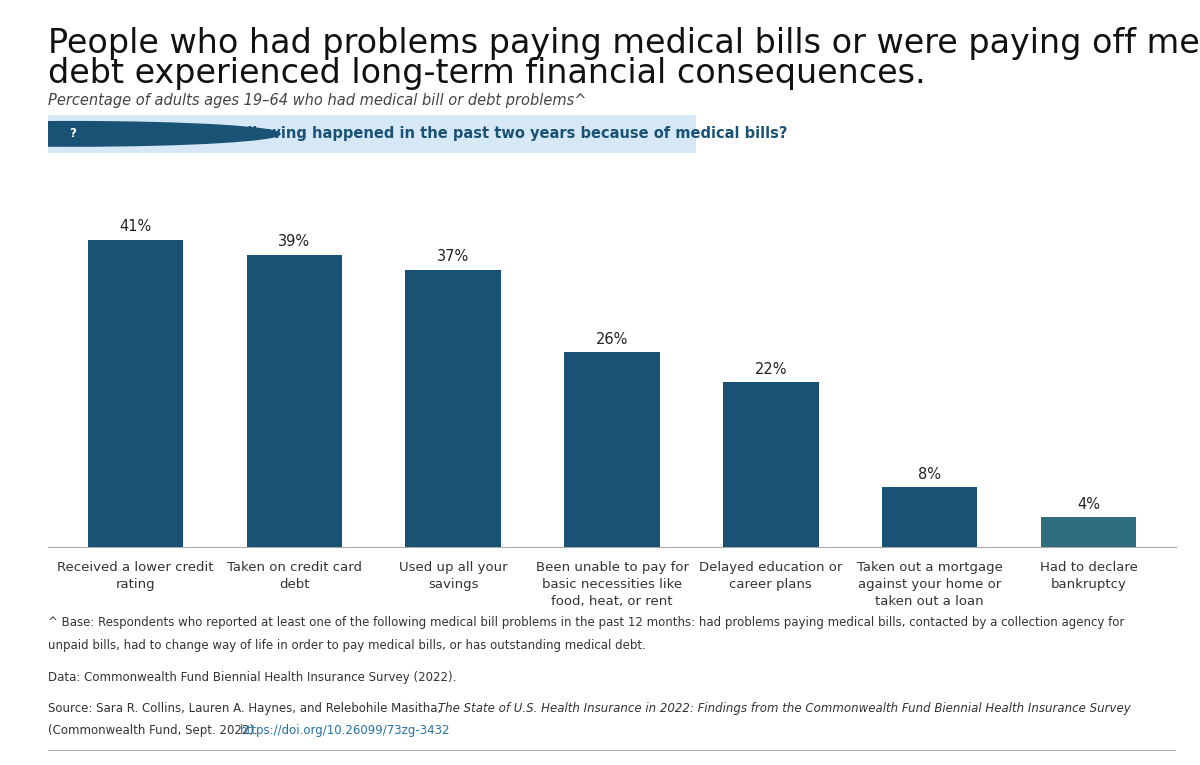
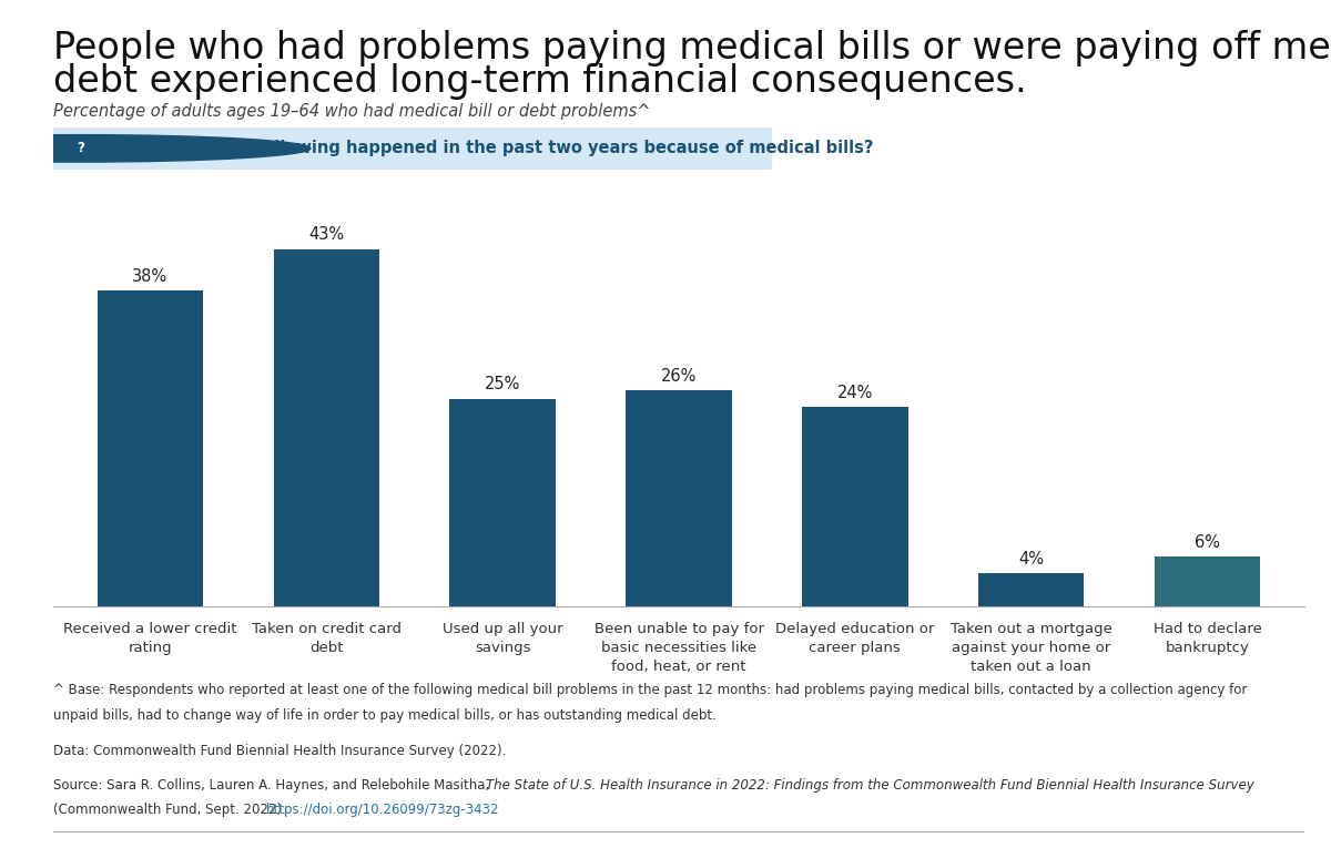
Received a lower credit rating: 41% -> 38%
Taken on credit card debt: 39% -> 43%
Used up all your savings: 37% -> 25%
Delayed education or career plans: 22% -> 24%
Taken out a mortgage against your home or taken out a loan: 8% -> 4%
Had to declare bankruptcy: 4% -> 6%
